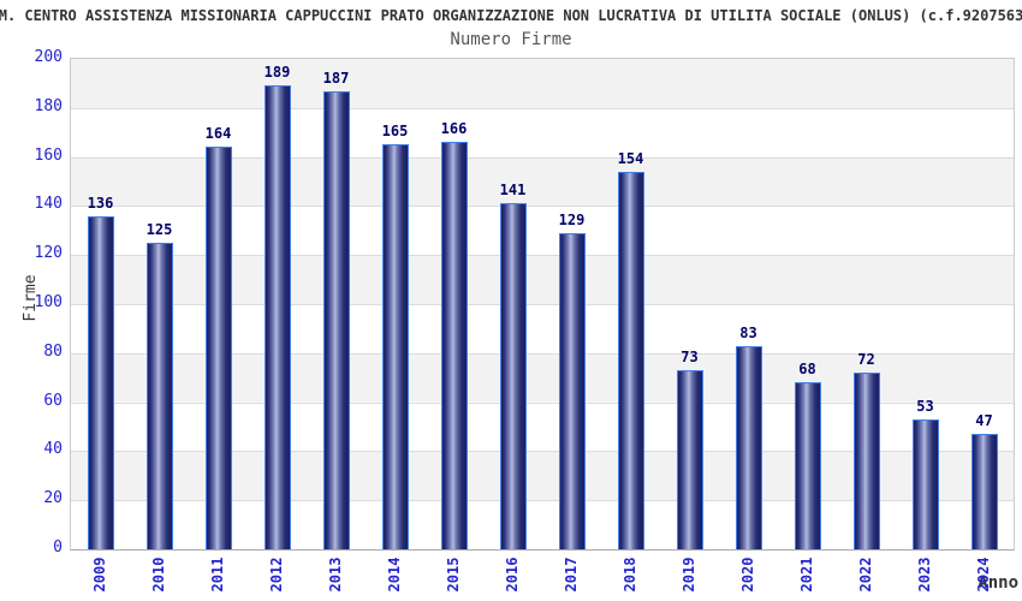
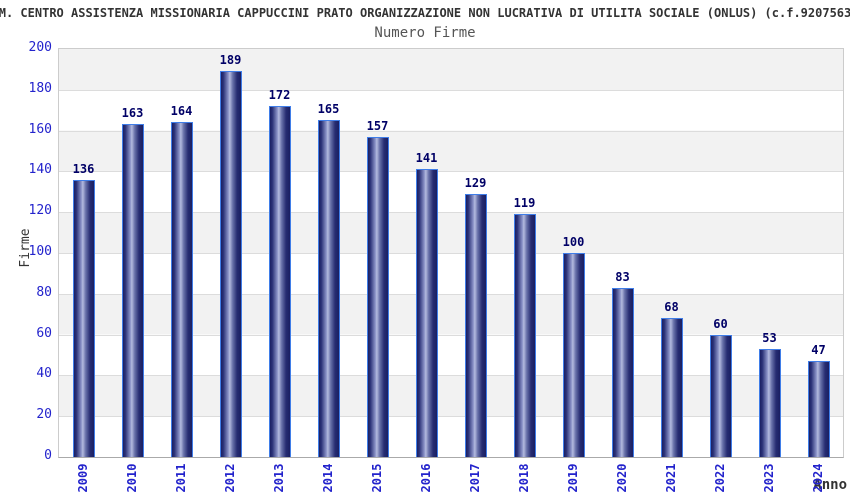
2010: 125 -> 163
2013: 187 -> 172
2015: 166 -> 157
2018: 154 -> 119
2019: 73 -> 100
2022: 72 -> 60
